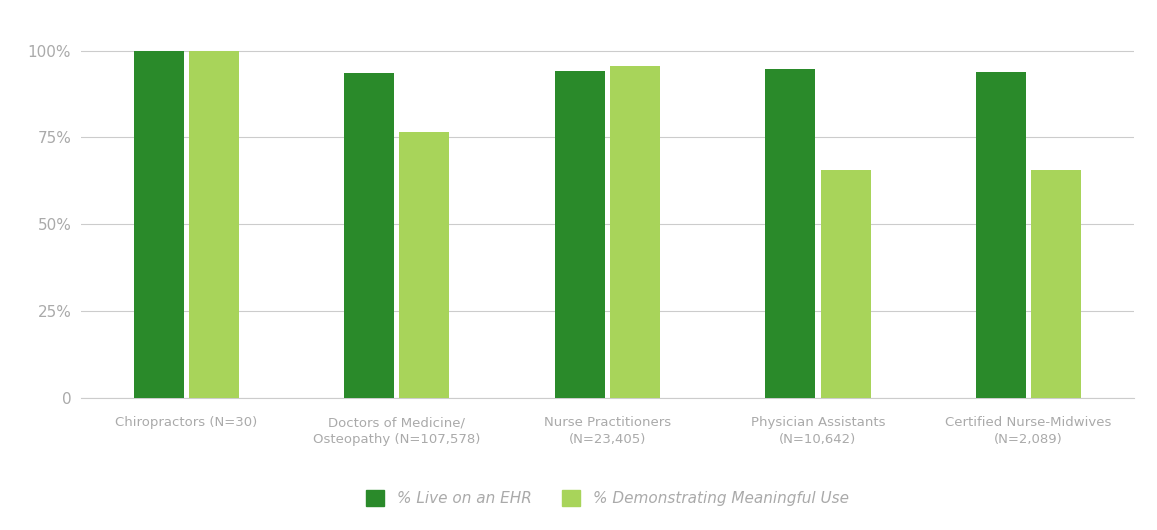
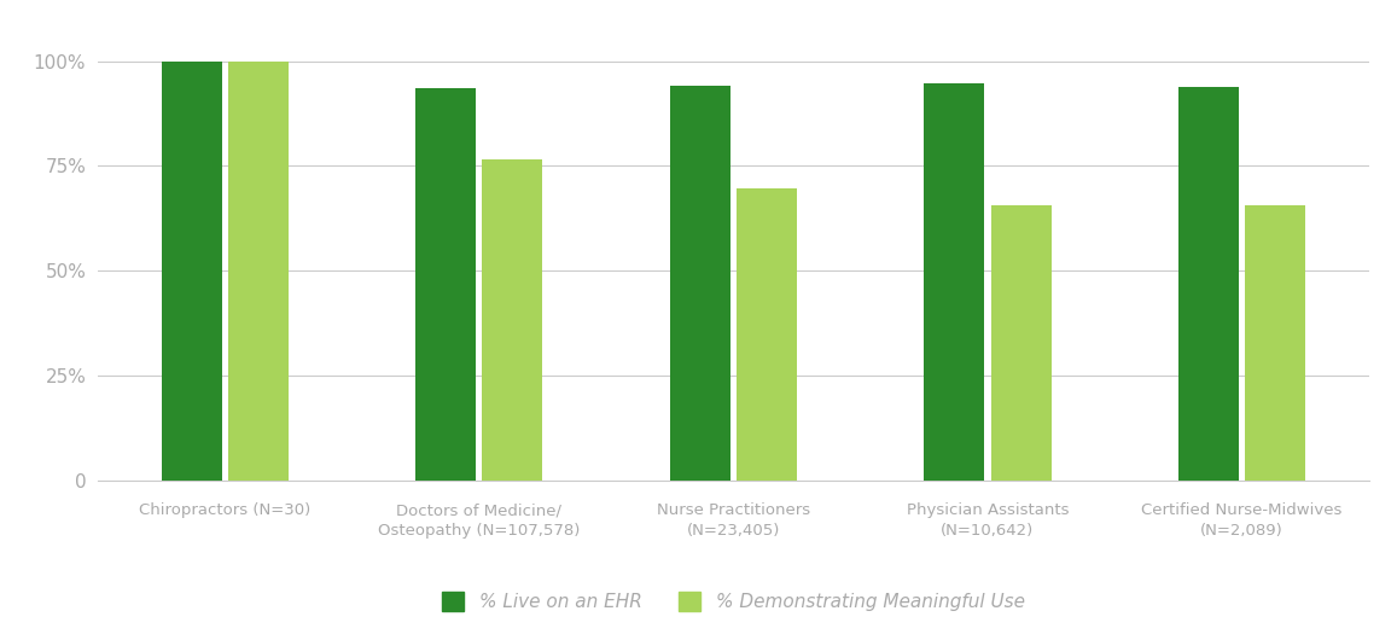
% Demonstrating Meaningful Use/Nurse Practitioners (N=23,405): 95.5% -> 69.5%
